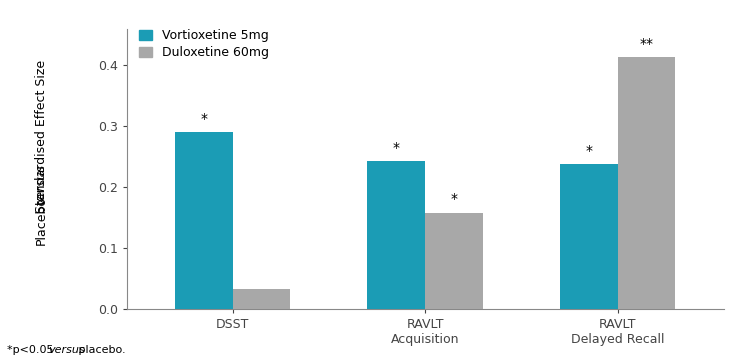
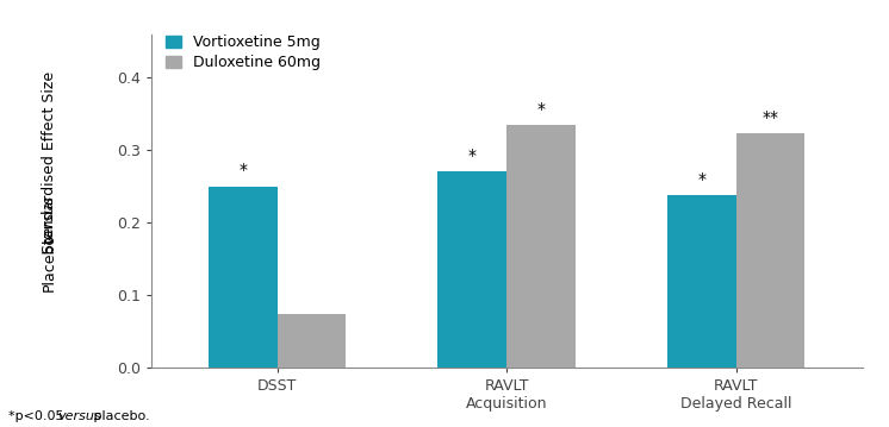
Vortioxetine 5mg/DSST: 0.290 -> 0.250
Duloxetine 60mg/DSST: 0.032 -> 0.073
Vortioxetine 5mg/RAVLT Acquisition: 0.242 -> 0.270
Duloxetine 60mg/RAVLT Acquisition: 0.158 -> 0.335
Duloxetine 60mg/RAVLT Delayed Recall: 0.414 -> 0.323
